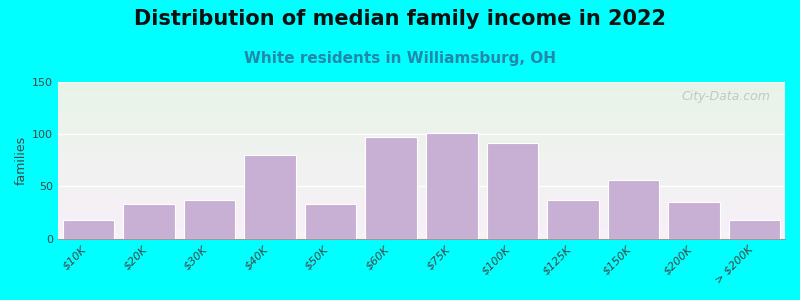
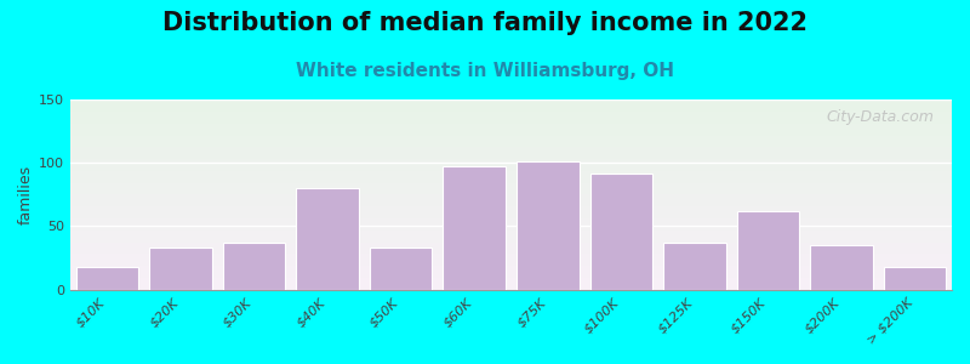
$150K: 56 -> 62
